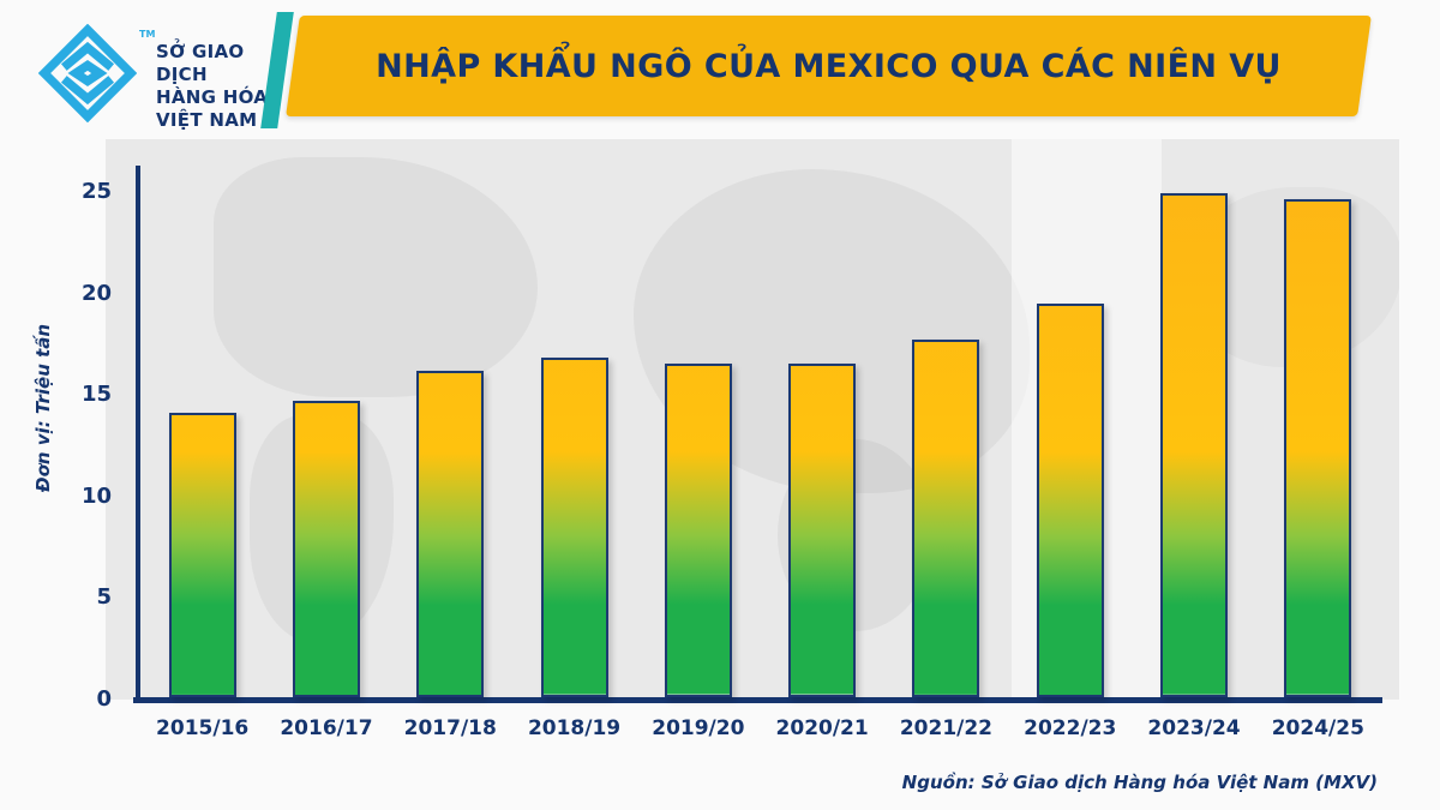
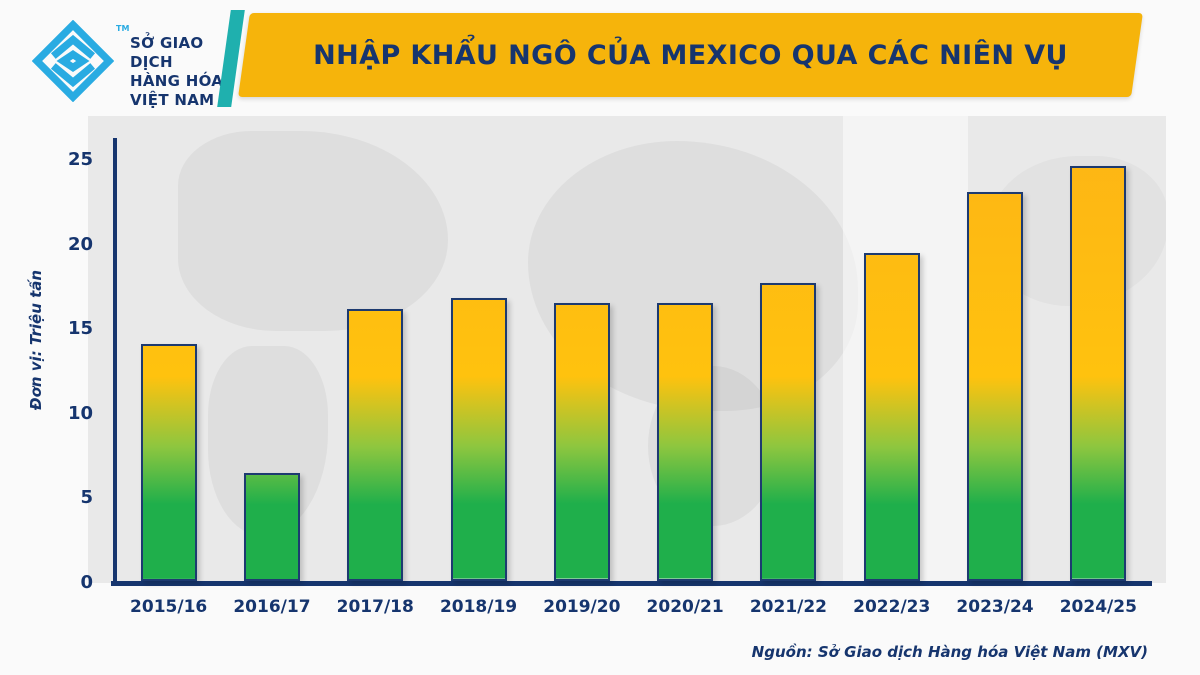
2016/17: 14.6 -> 6.4
2023/24: 24.8 -> 23.0
